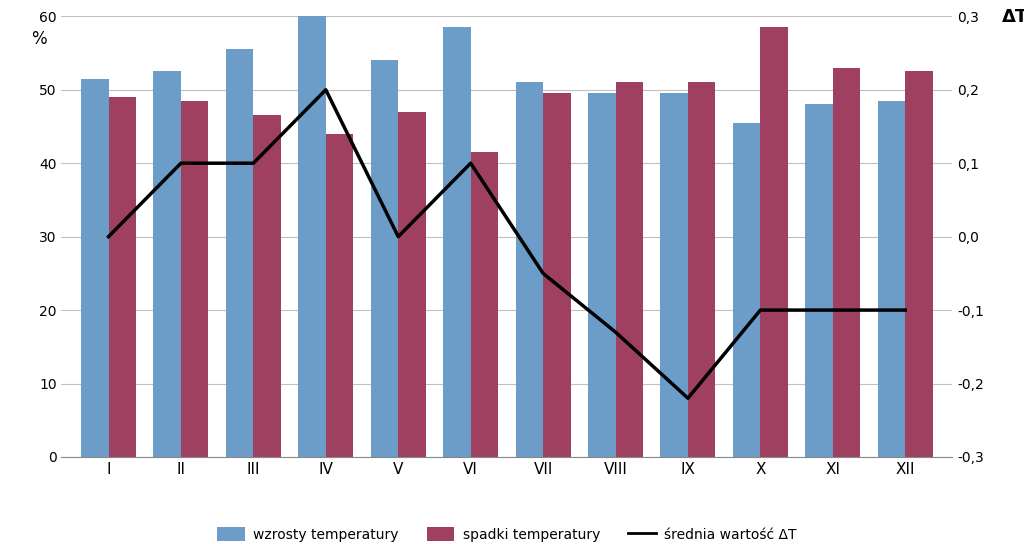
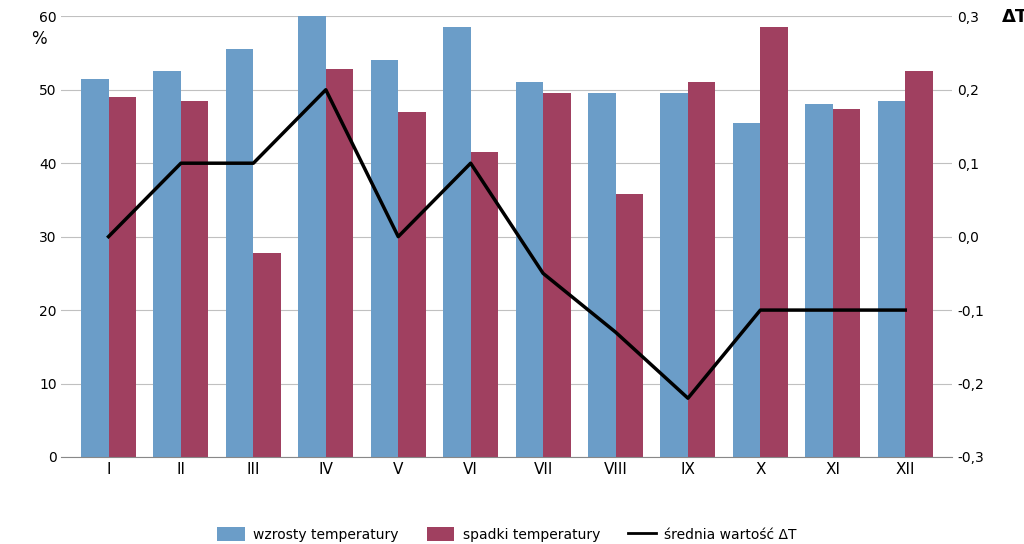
spadki temperatury/III: 46.5 -> 27.8
spadki temperatury/IV: 44.0 -> 52.8
spadki temperatury/VIII: 51.0 -> 35.8
spadki temperatury/XI: 53.0 -> 47.4
